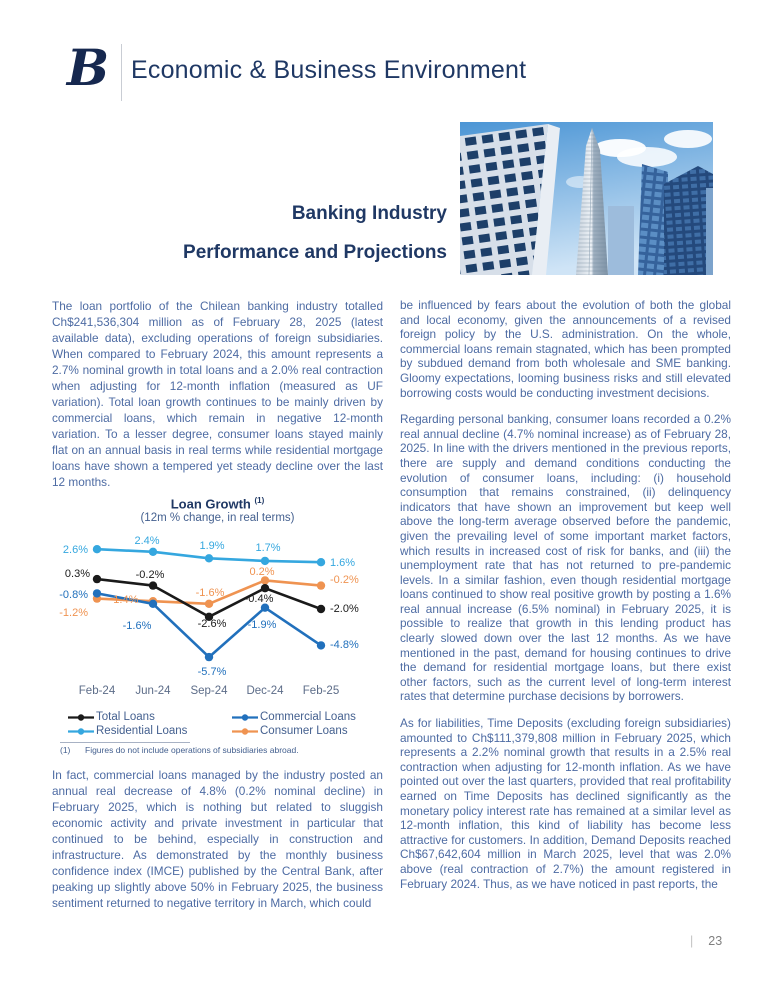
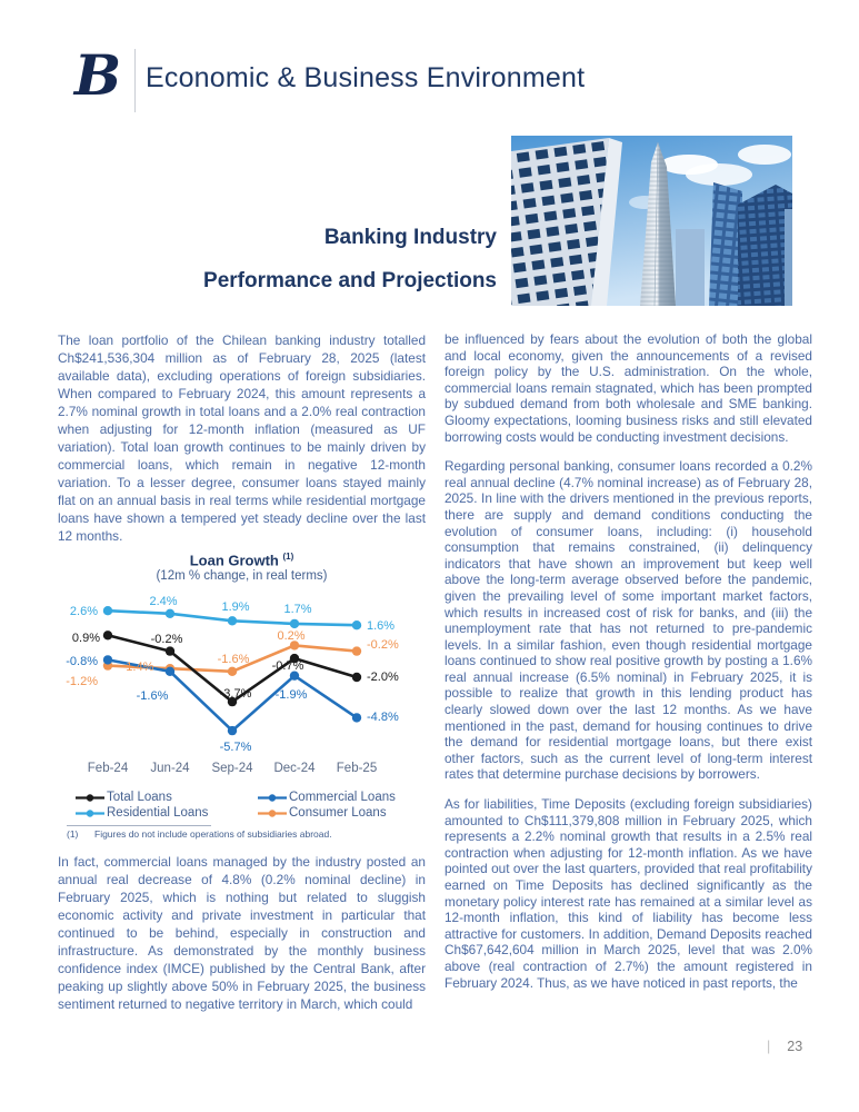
Total Loans/Feb-24: 0.3% -> 0.9%
Total Loans/Sep-24: -2.6% -> -3.7%
Total Loans/Dec-24: -0.4% -> -0.7%
